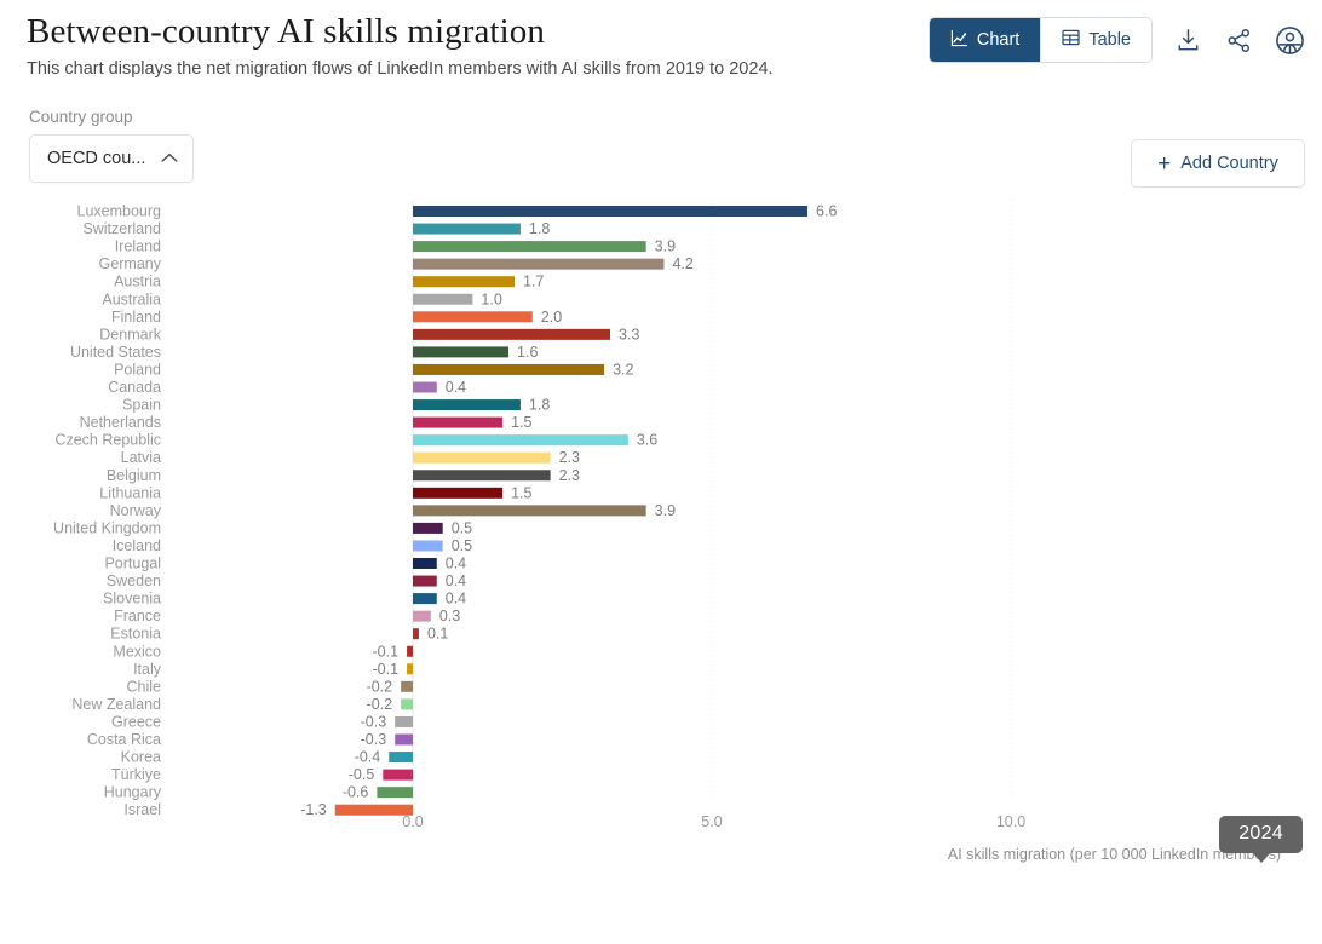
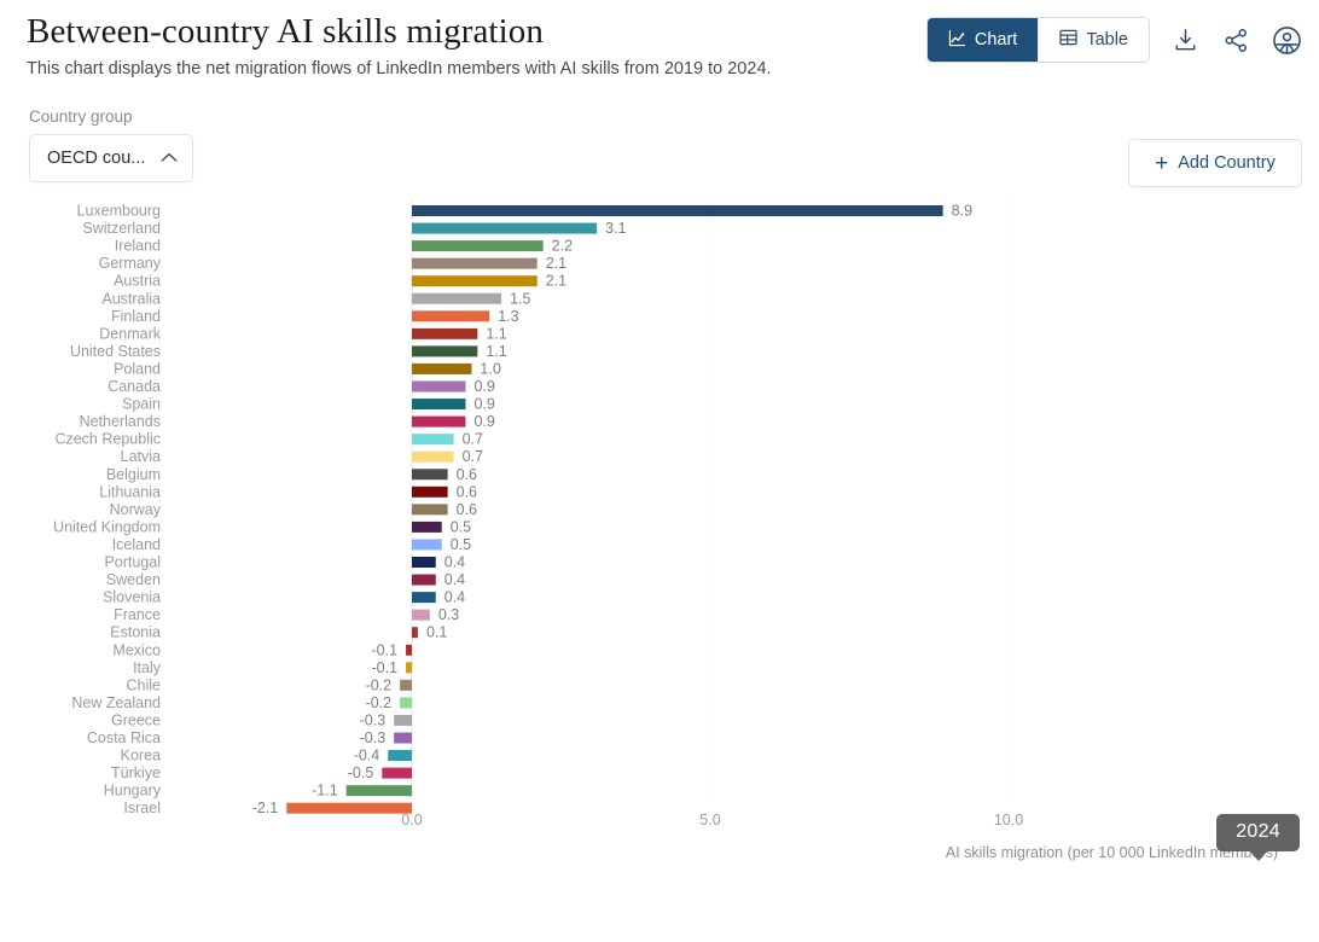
Luxembourg: 6.6 -> 8.9
Switzerland: 1.8 -> 3.1
Ireland: 3.9 -> 2.2
Germany: 4.2 -> 2.1
Austria: 1.7 -> 2.1
Australia: 1.0 -> 1.5
Finland: 2.0 -> 1.3
Denmark: 3.3 -> 1.1
United States: 1.6 -> 1.1
Poland: 3.2 -> 1.0
Canada: 0.4 -> 0.9
Spain: 1.8 -> 0.9
Netherlands: 1.5 -> 0.9
Czech Republic: 3.6 -> 0.7
Latvia: 2.3 -> 0.7
Belgium: 2.3 -> 0.6
Lithuania: 1.5 -> 0.6
Norway: 3.9 -> 0.6
Hungary: -0.6 -> -1.1
Israel: -1.3 -> -2.1
